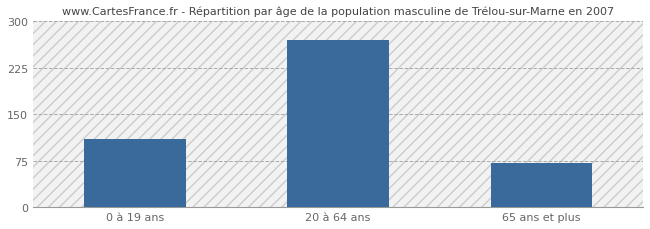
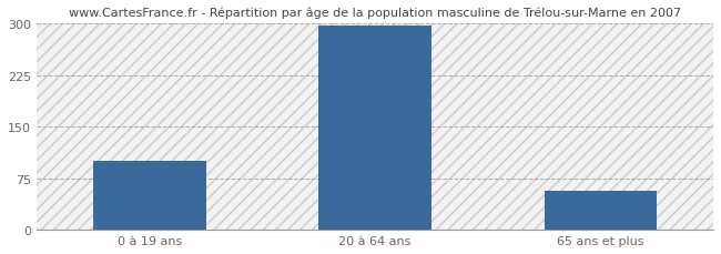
0 à 19 ans: 110 -> 100
20 à 64 ans: 270 -> 298
65 ans et plus: 72 -> 57
